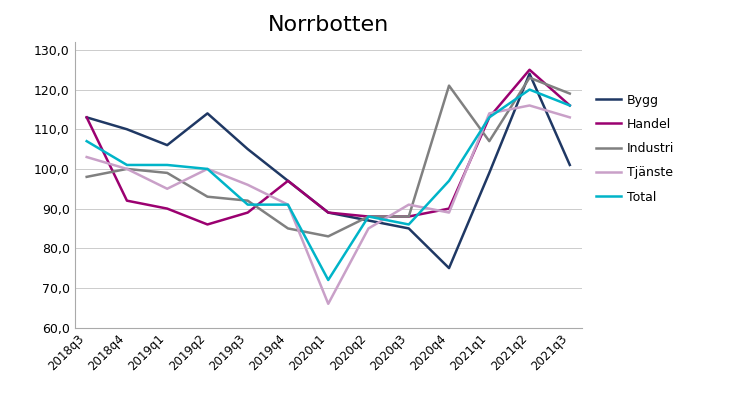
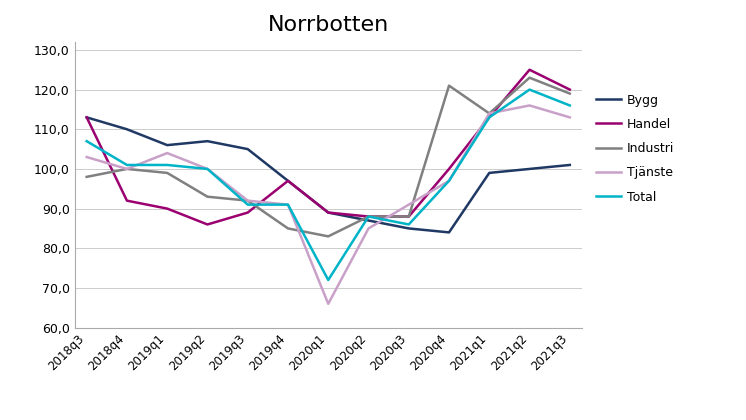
Tjänste/2019q1: 95 -> 104
Bygg/2019q2: 114 -> 107
Tjänste/2019q3: 96 -> 92
Bygg/2020q4: 75 -> 84
Handel/2020q4: 90 -> 100
Tjänste/2020q4: 89 -> 97
Industri/2021q1: 107 -> 114
Bygg/2021q2: 124 -> 100
Handel/2021q3: 116 -> 120
